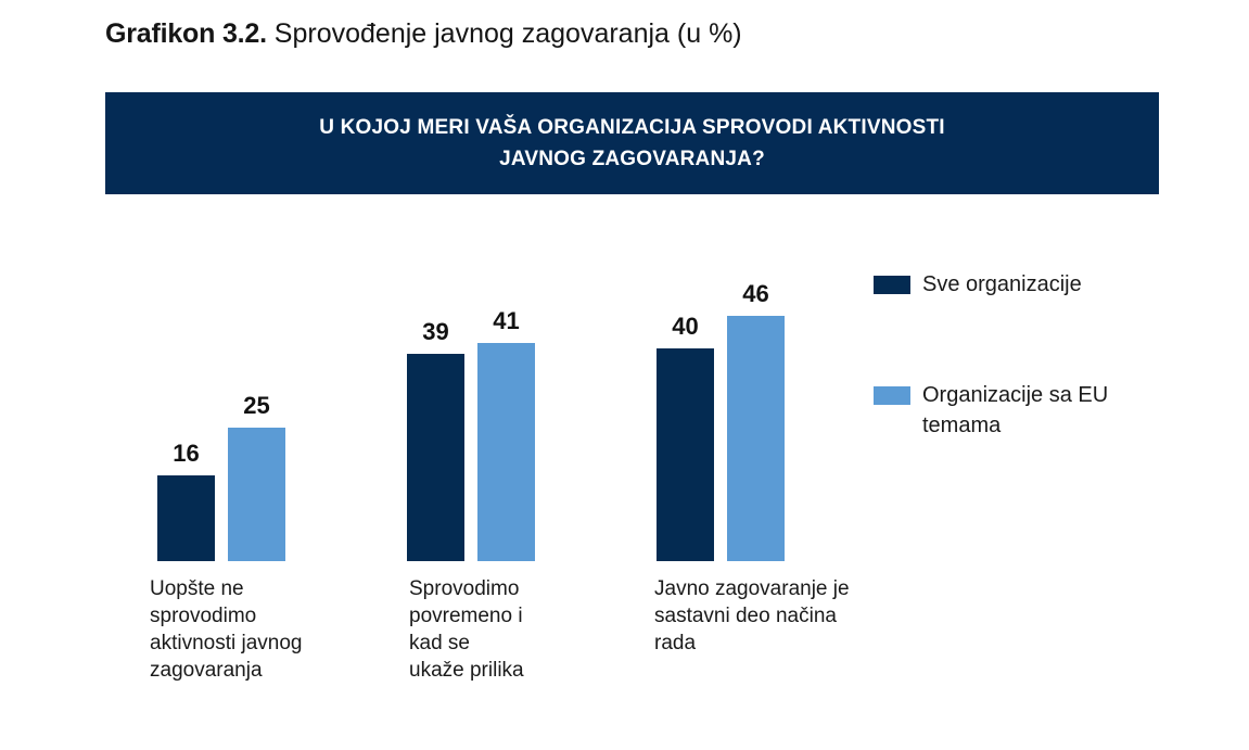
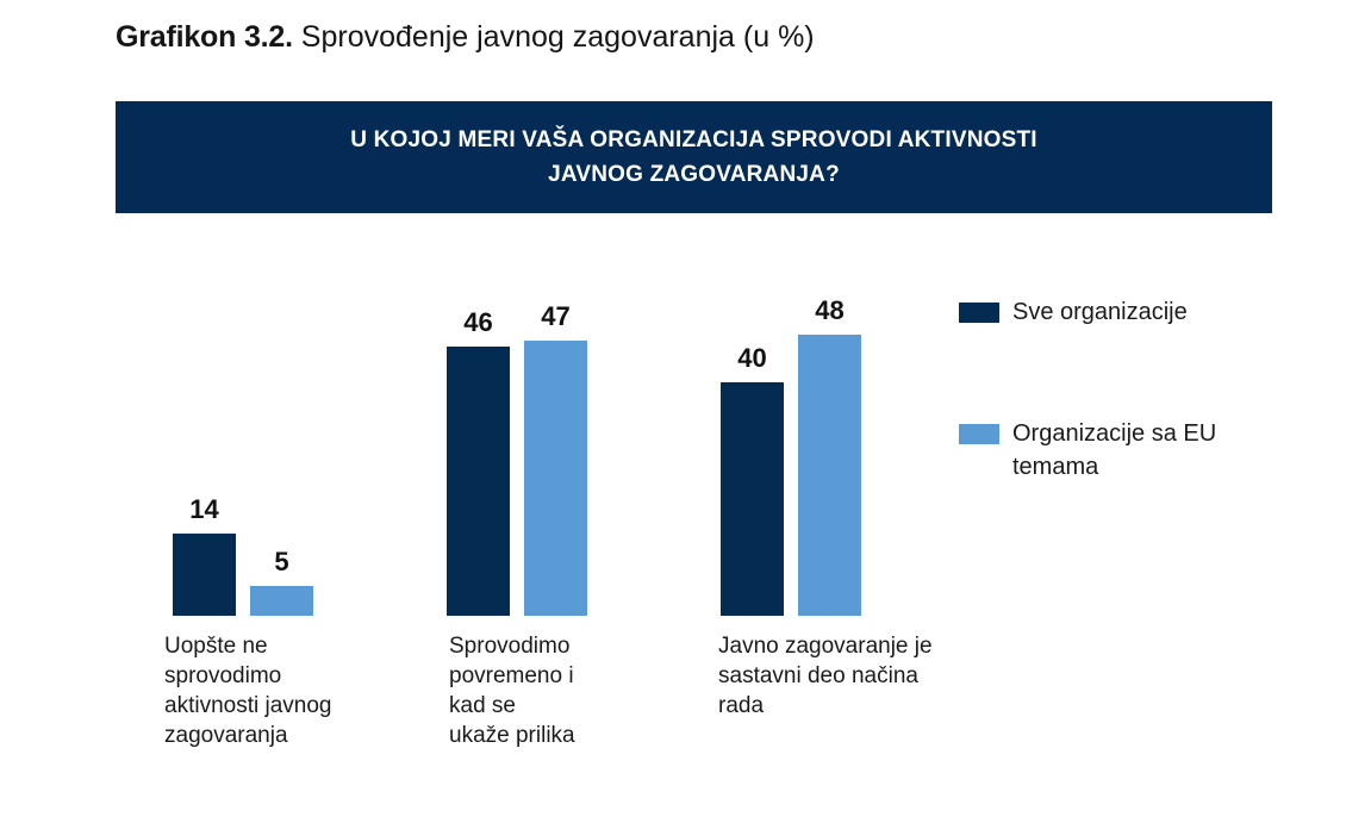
Sve organizacije/Uopšte ne sprovodimo aktivnosti javnog zagovaranja: 16 -> 14
Organizacije sa EU temama/Uopšte ne sprovodimo aktivnosti javnog zagovaranja: 25 -> 5
Sve organizacije/Sprovodimo povremeno i kad se ukaže prilika: 39 -> 46
Organizacije sa EU temama/Sprovodimo povremeno i kad se ukaže prilika: 41 -> 47
Organizacije sa EU temama/Javno zagovaranje je sastavni deo načina rada: 46 -> 48
